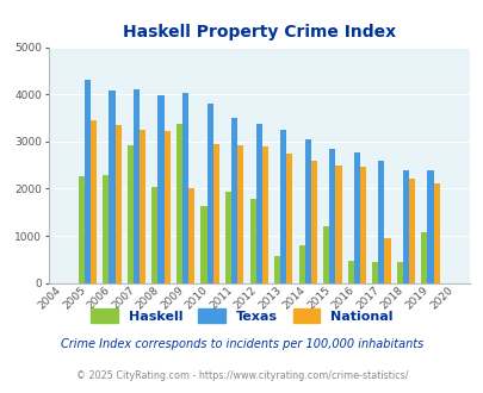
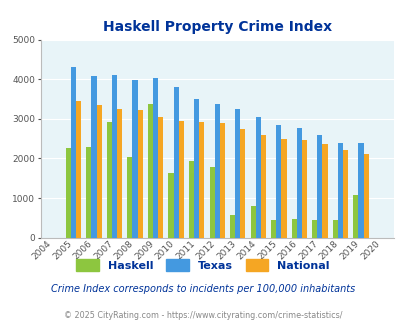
National/2009: 2000 -> 3040
Haskell/2015: 1200 -> 450
National/2017: 950 -> 2360
